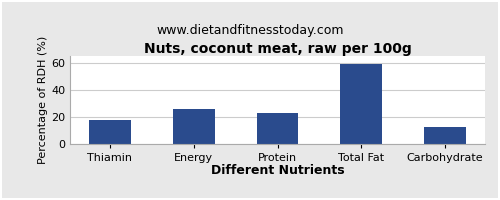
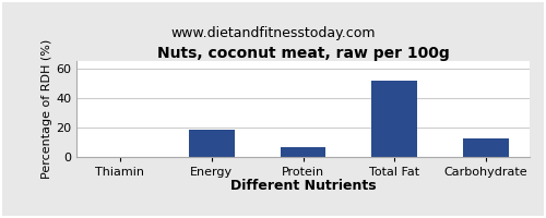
Thiamin: 18 -> 0
Energy: 26 -> 18
Protein: 23 -> 6
Total Fat: 59 -> 52
